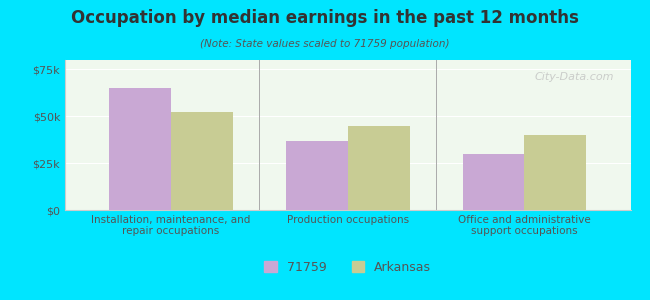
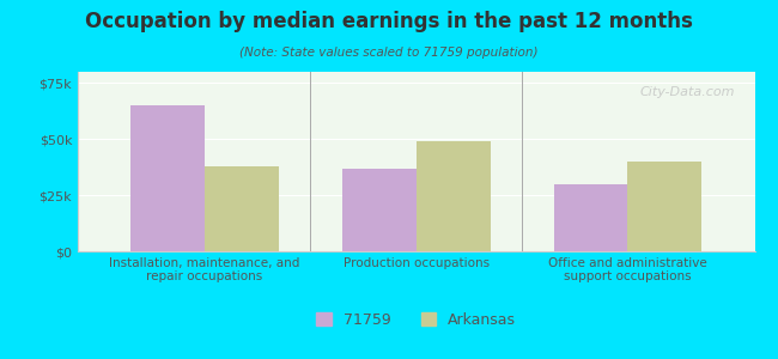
Arkansas/Installation, maintenance, and repair occupations: $52k -> $38k
Arkansas/Production occupations: $45k -> $49k
